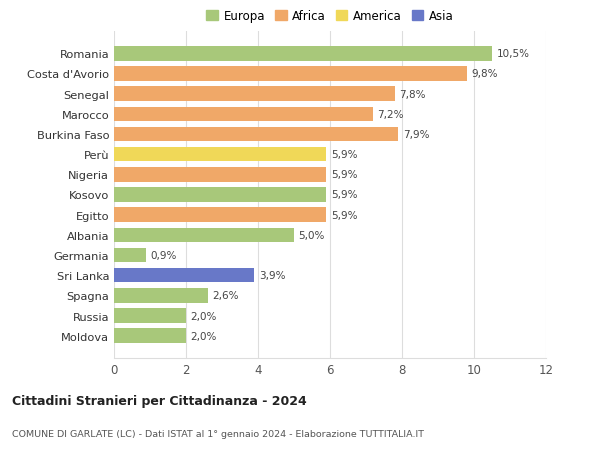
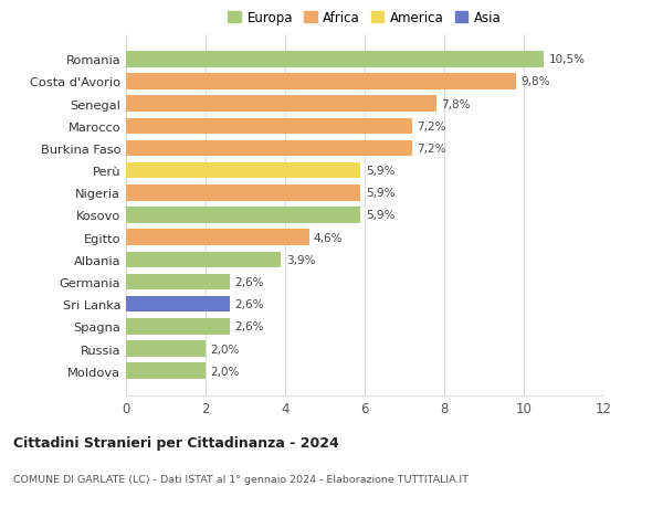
Burkina Faso: 7,9% -> 7,2%
Egitto: 5,9% -> 4,6%
Albania: 5,0% -> 3,9%
Germania: 0,9% -> 2,6%
Sri Lanka: 3,9% -> 2,6%
